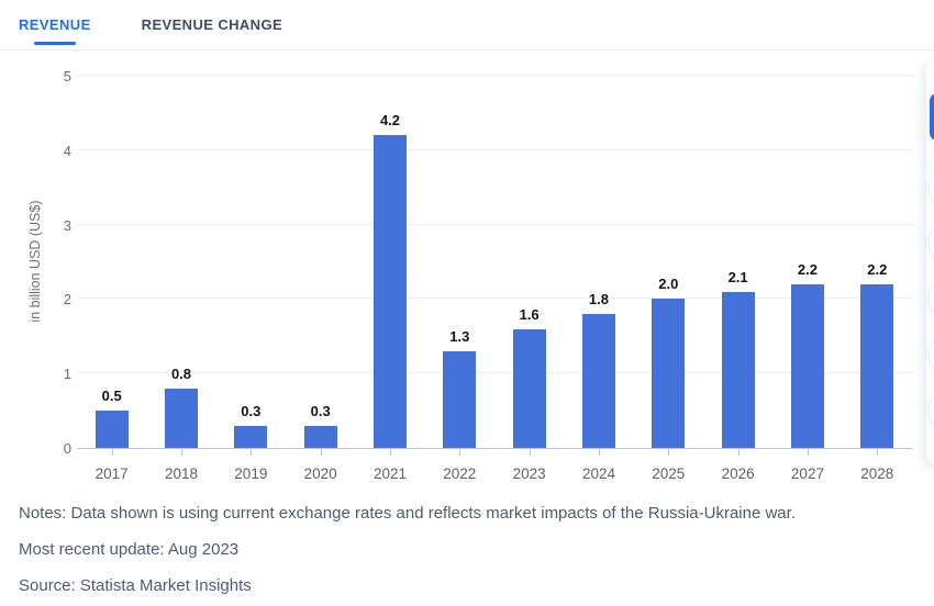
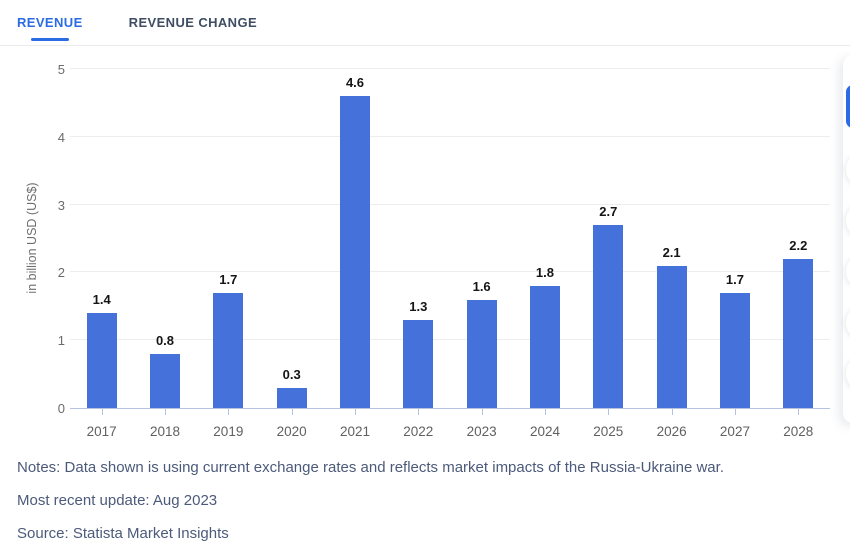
2017: 0.5 -> 1.4
2019: 0.3 -> 1.7
2021: 4.2 -> 4.6
2025: 2.0 -> 2.7
2027: 2.2 -> 1.7
